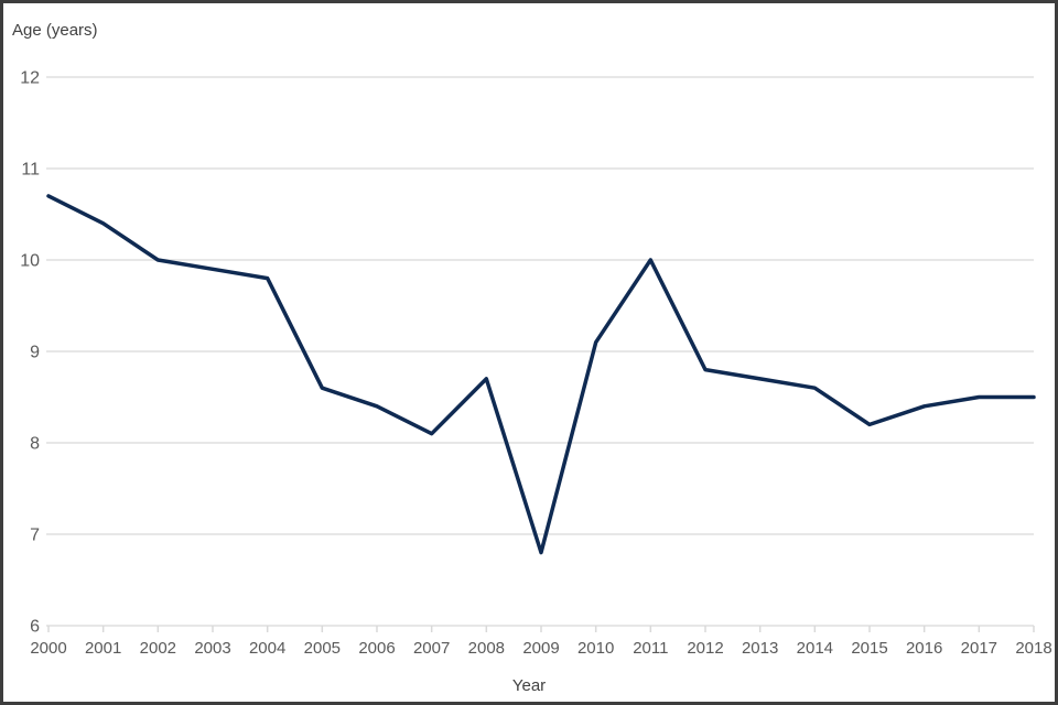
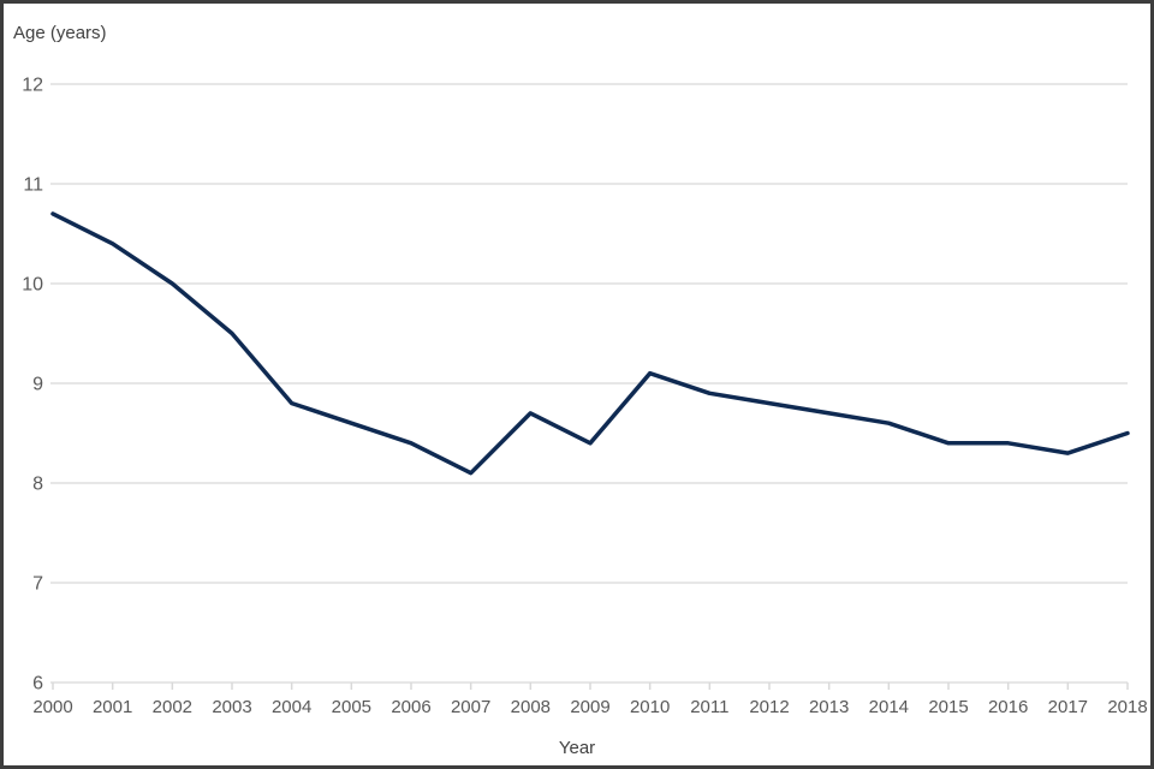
2003: 9.9 -> 9.5
2004: 9.8 -> 8.8
2009: 6.8 -> 8.4
2011: 10.0 -> 8.9
2015: 8.2 -> 8.4
2017: 8.5 -> 8.3
